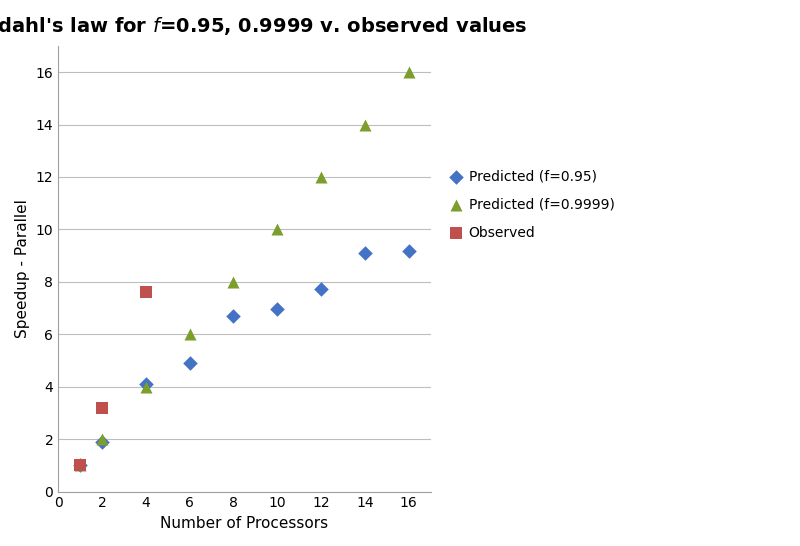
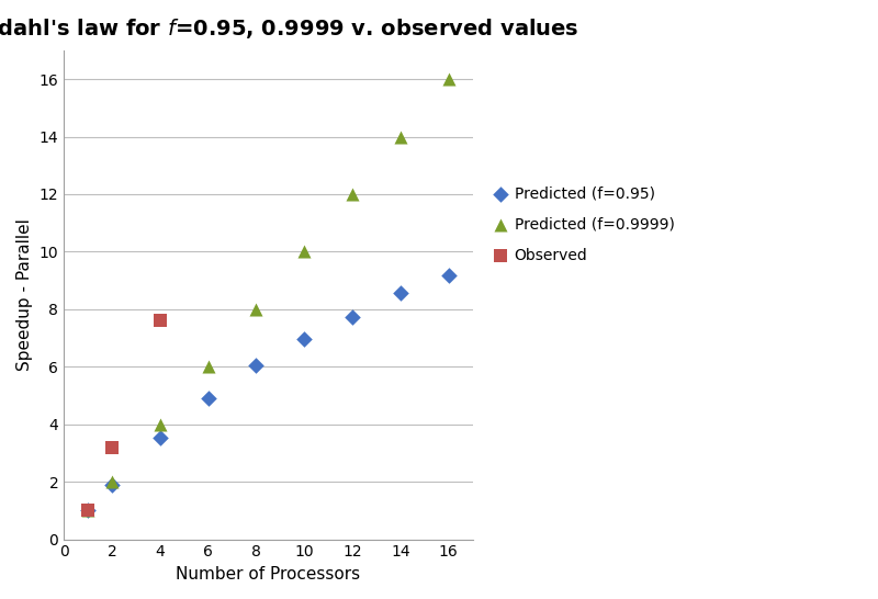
Predicted (f=0.95)/4: 4.10 -> 3.55
Predicted (f=0.95)/8: 6.70 -> 6.05
Predicted (f=0.95)/14: 9.10 -> 8.56
